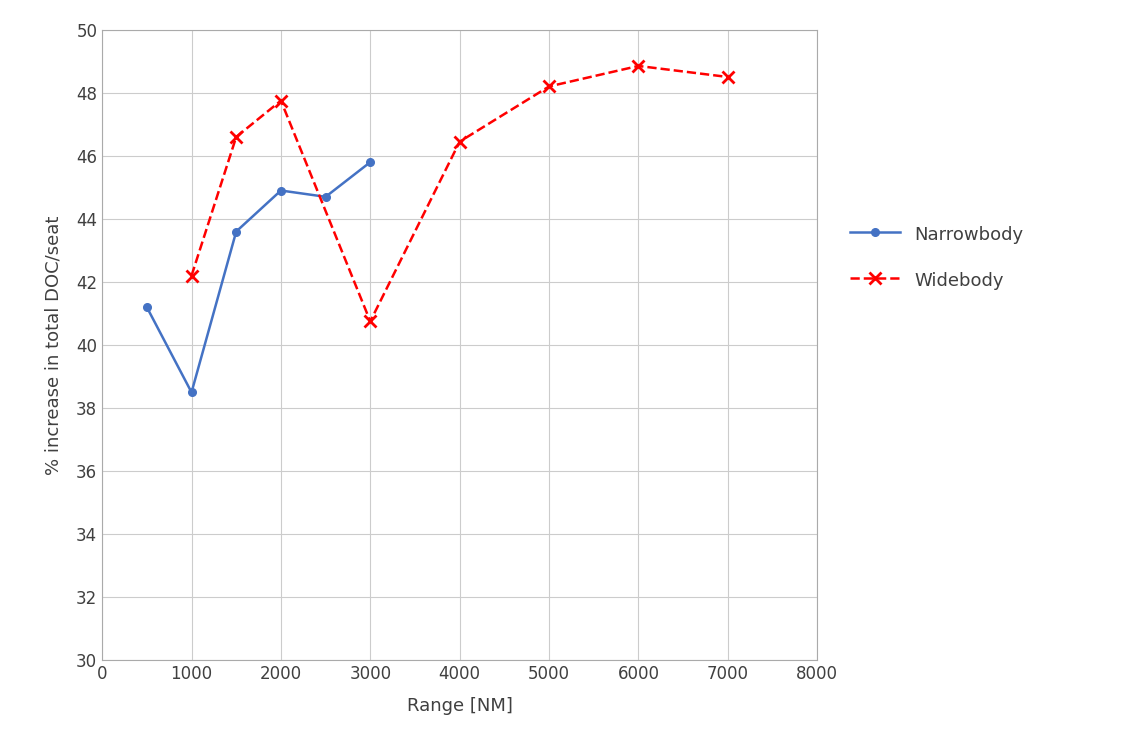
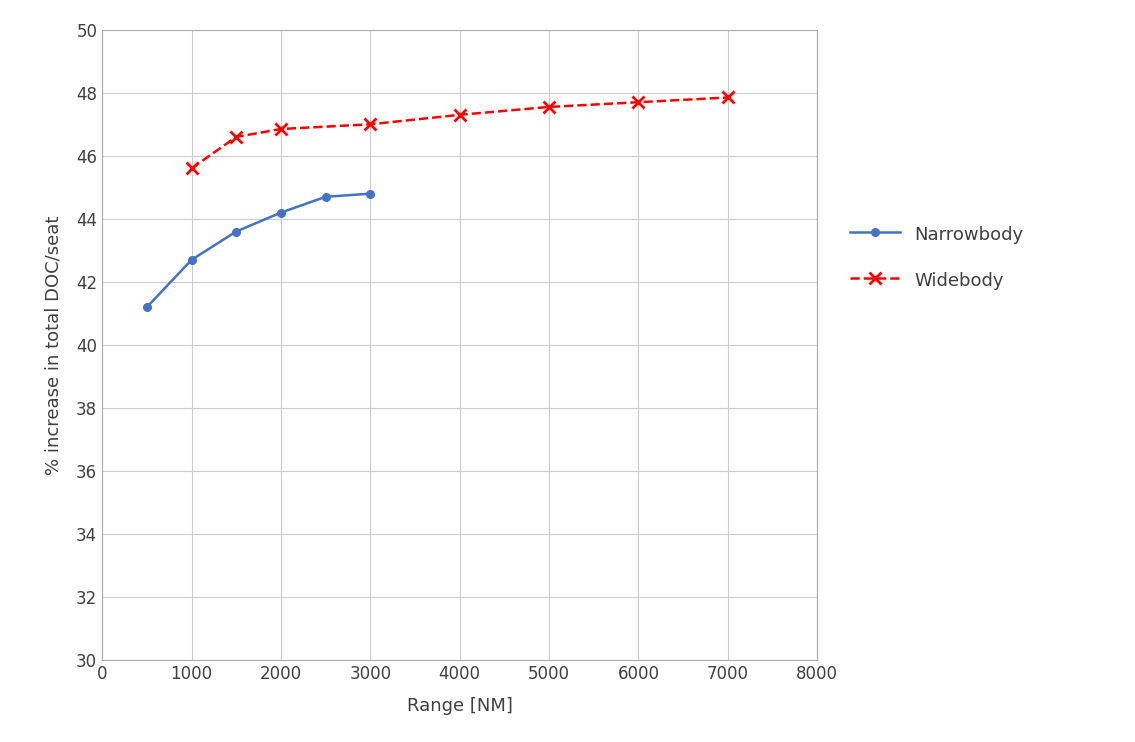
Narrowbody/1000: 38.5 -> 42.7
Widebody/1000: 42.20 -> 45.60
Narrowbody/2000: 44.9 -> 44.2
Widebody/2000: 47.75 -> 46.85
Narrowbody/3000: 45.8 -> 44.8
Widebody/3000: 40.75 -> 47.00
Widebody/4000: 46.45 -> 47.30
Widebody/5000: 48.20 -> 47.55
Widebody/6000: 48.85 -> 47.70
Widebody/7000: 48.50 -> 47.85
